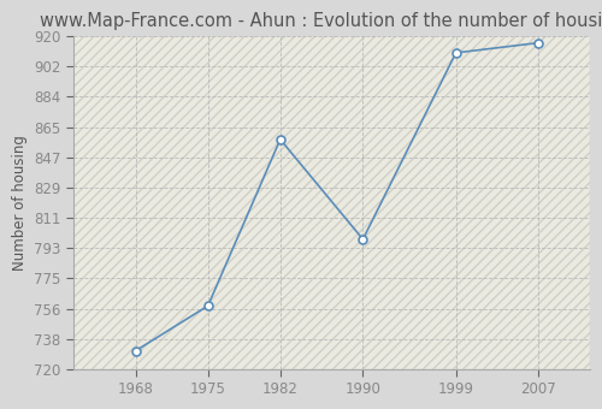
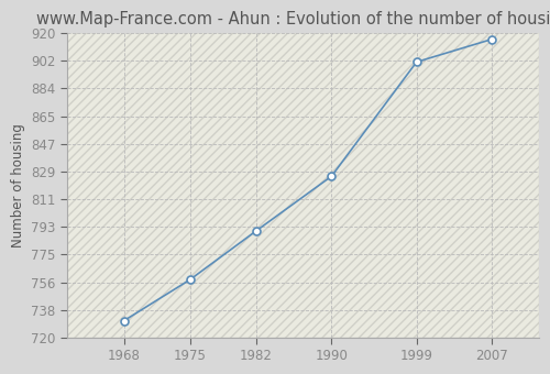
1982: 858 -> 790
1990: 798 -> 826
1999: 910 -> 901
